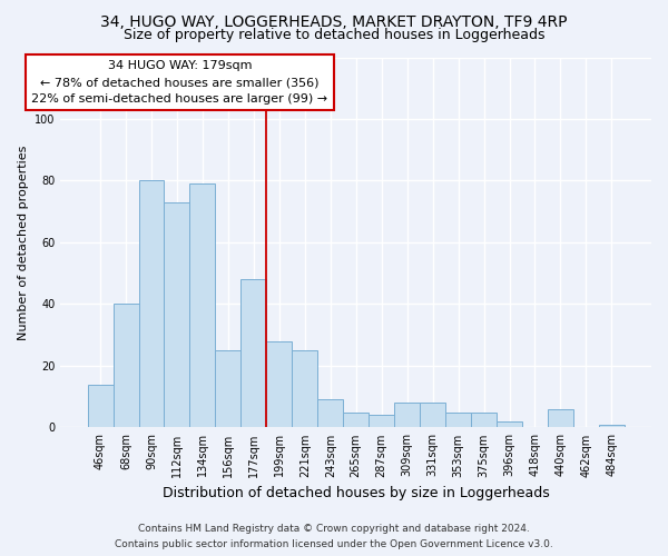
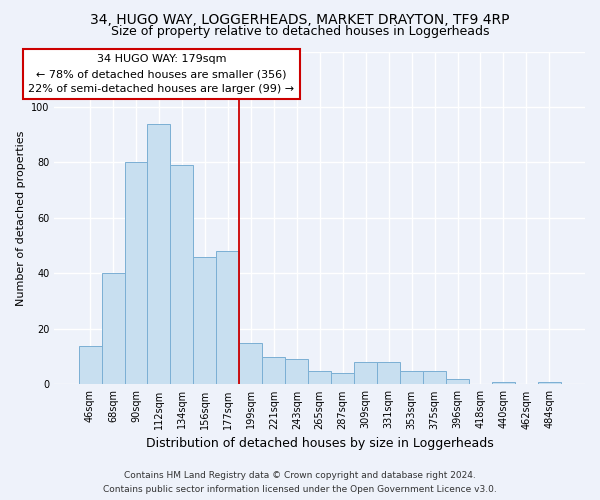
112sqm: 73 -> 94
156sqm: 25 -> 46
199sqm: 28 -> 15
221sqm: 25 -> 10
440sqm: 6 -> 1
